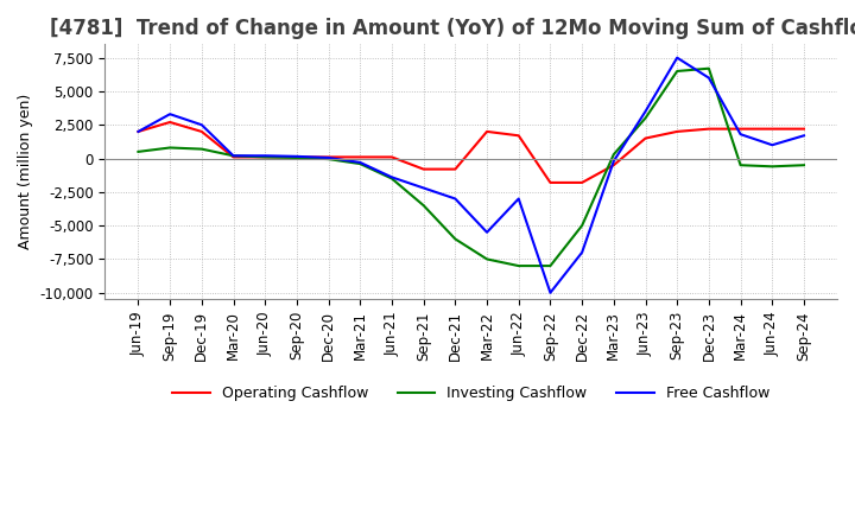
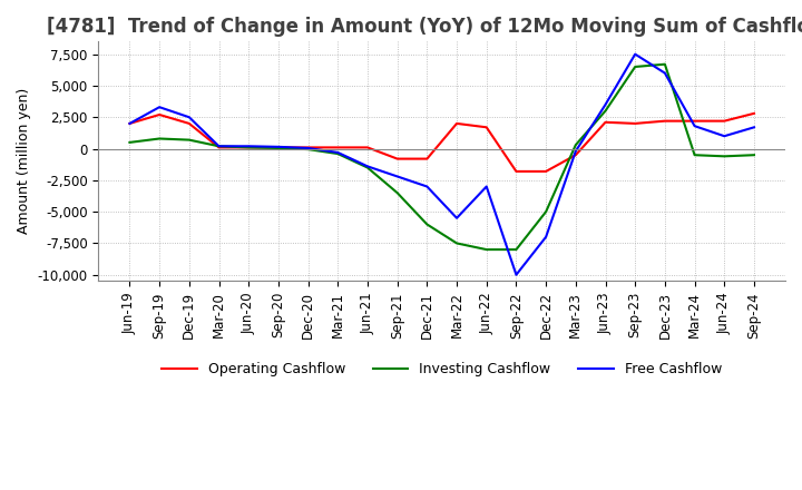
Operating Cashflow/Jun-23: 1,500 -> 2,100
Operating Cashflow/Sep-24: 2,200 -> 2,800
